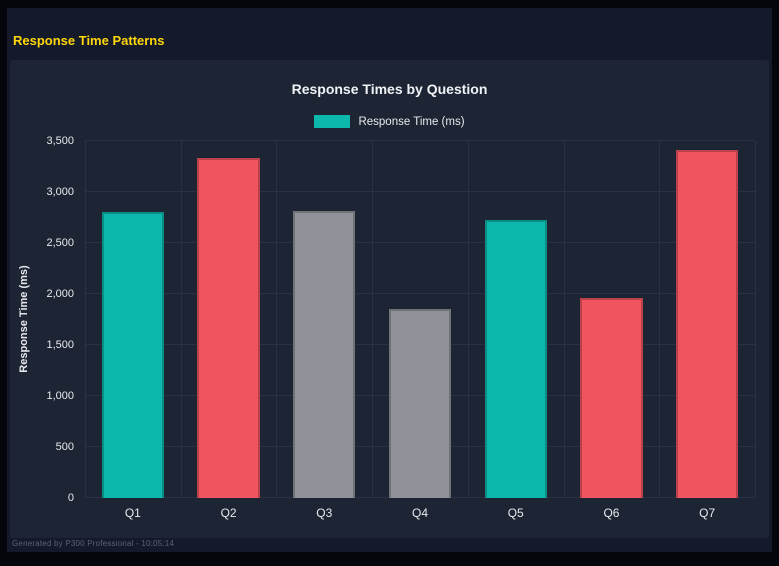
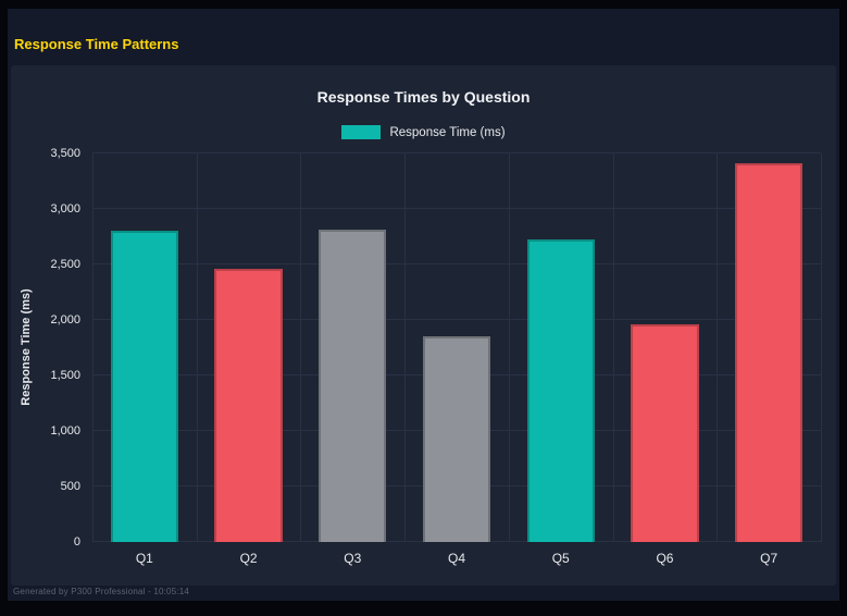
Q2: 3330 -> 2460
